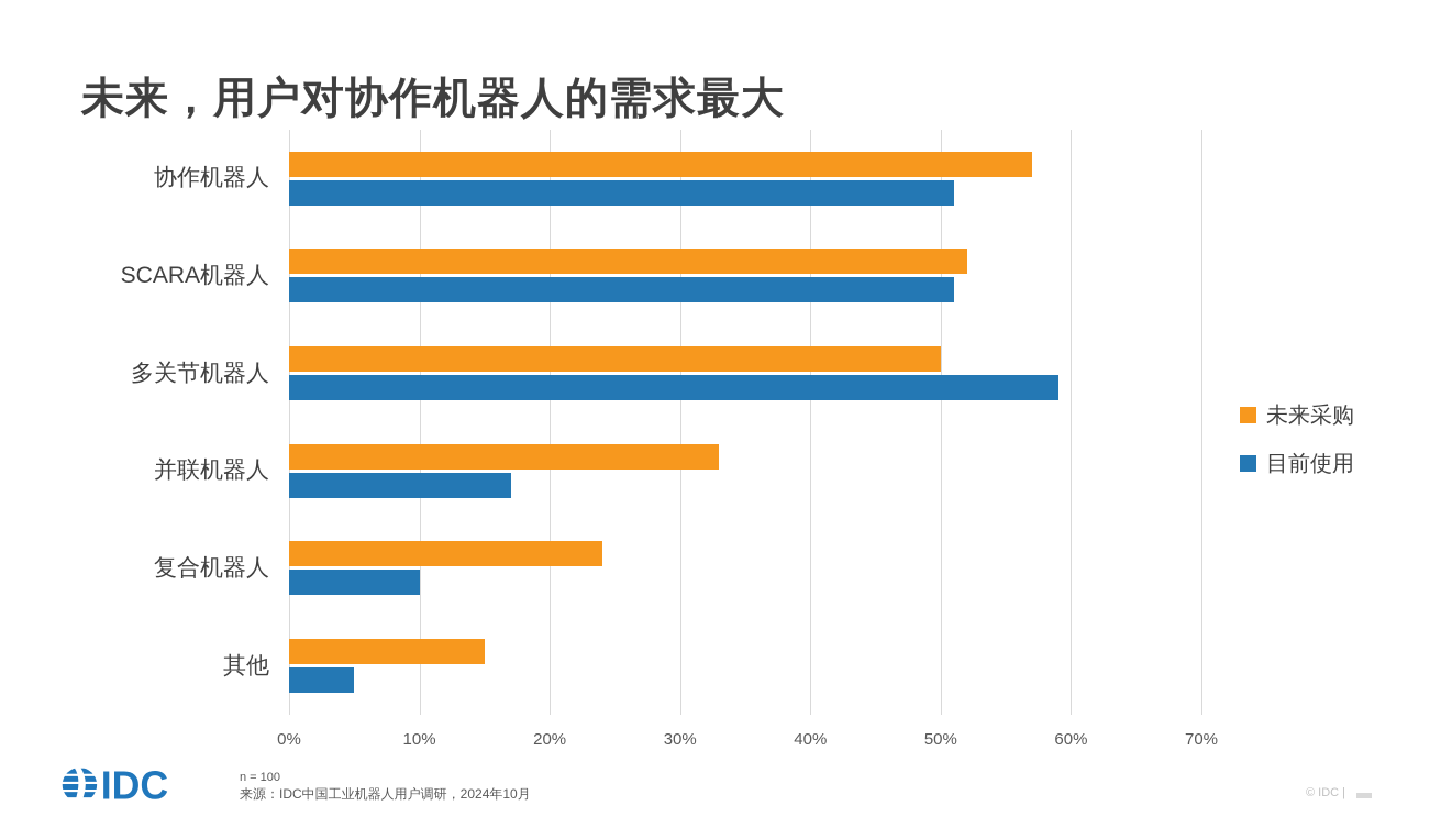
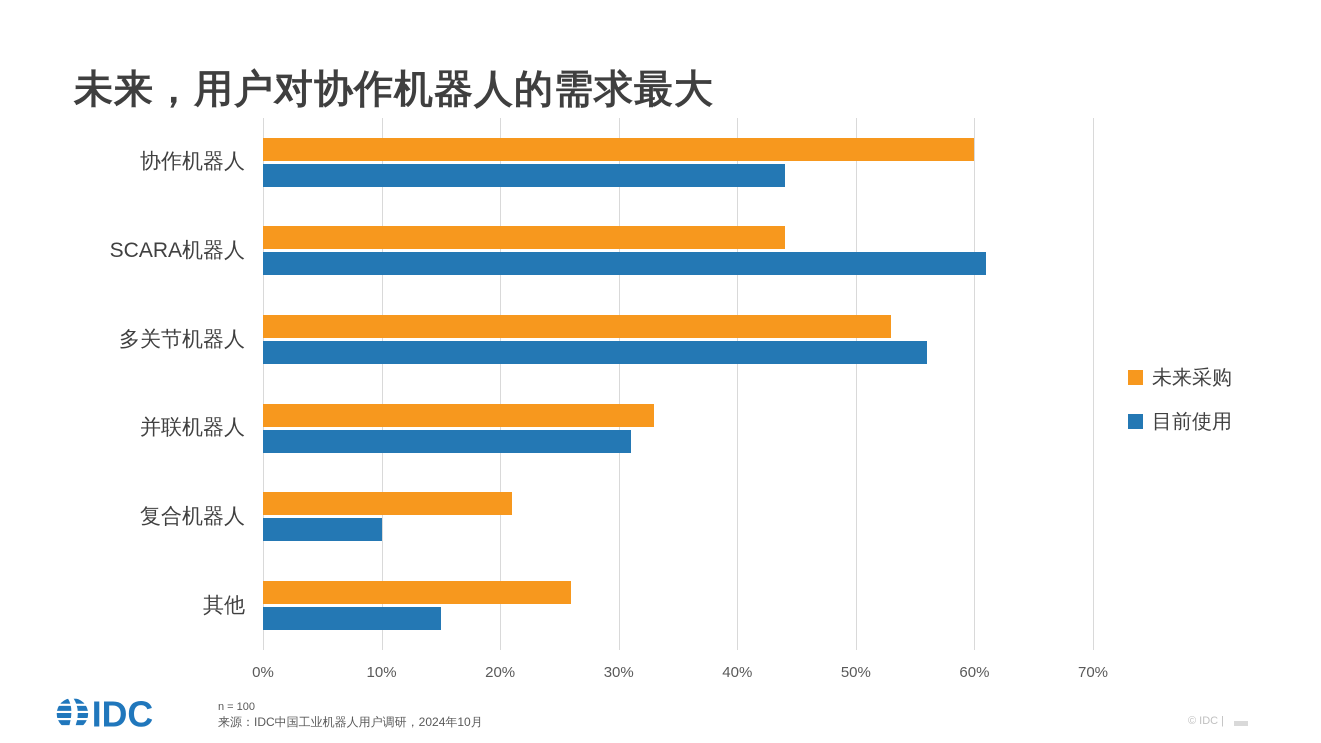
未来采购/协作机器人: 57% -> 60%
目前使用/协作机器人: 51% -> 44%
未来采购/SCARA机器人: 52% -> 44%
目前使用/SCARA机器人: 51% -> 61%
未来采购/多关节机器人: 50% -> 53%
目前使用/多关节机器人: 59% -> 56%
目前使用/并联机器人: 17% -> 31%
未来采购/复合机器人: 24% -> 21%
未来采购/其他: 15% -> 26%
目前使用/其他: 5% -> 15%
